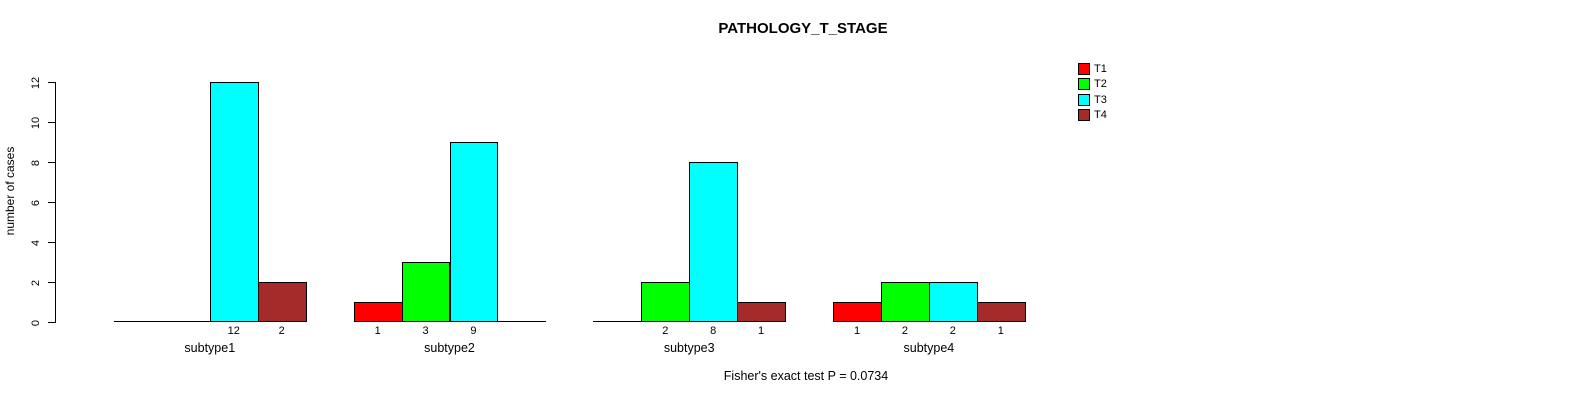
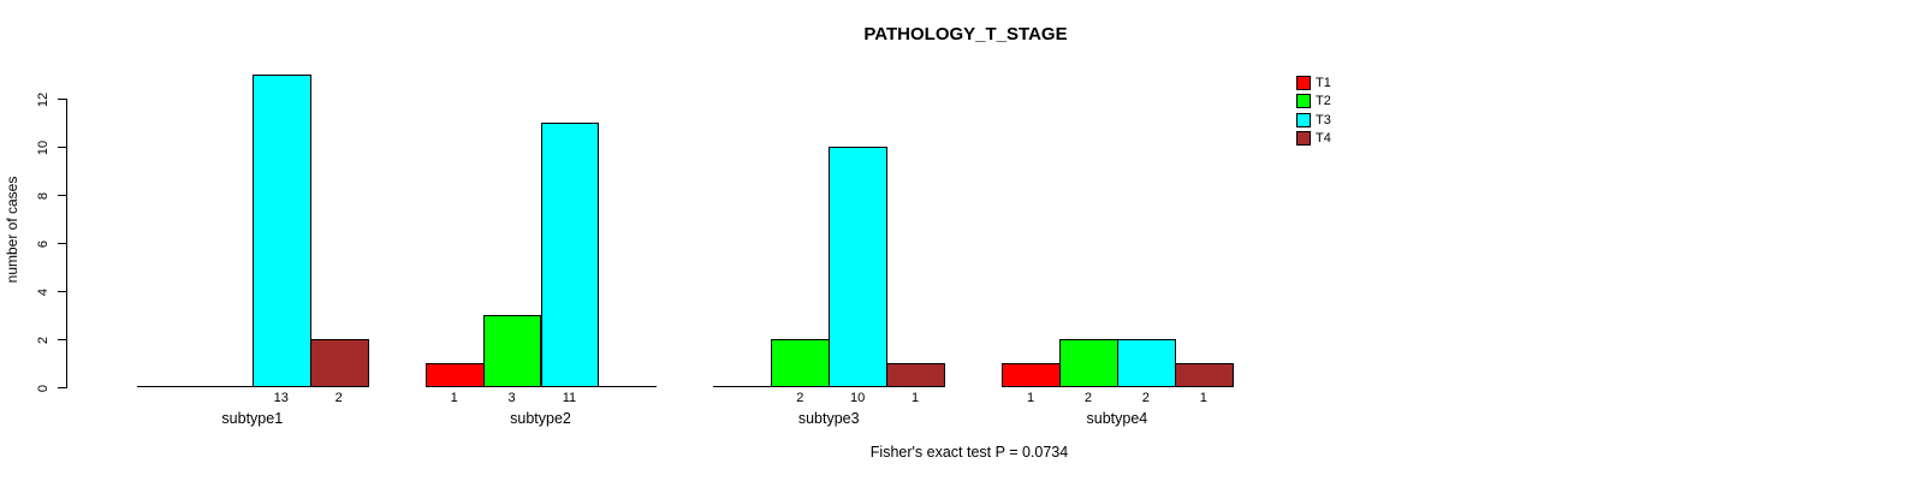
T3/subtype1: 12 -> 13
T3/subtype2: 9 -> 11
T3/subtype3: 8 -> 10
